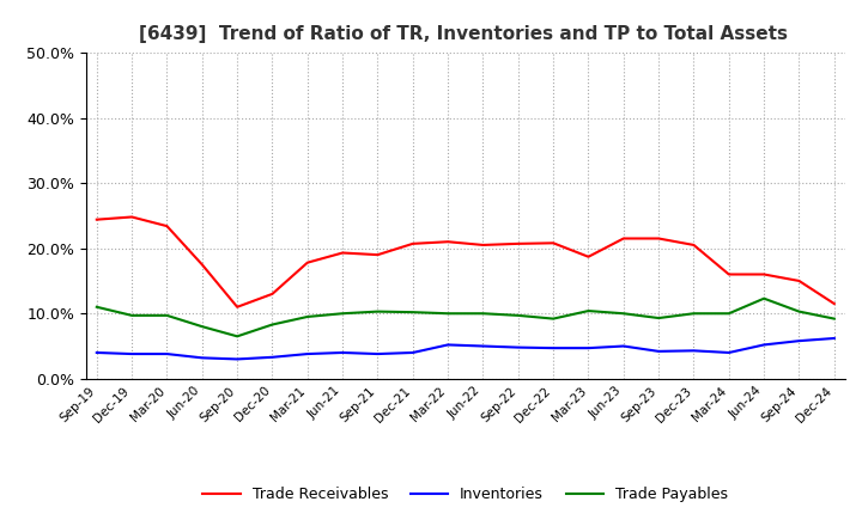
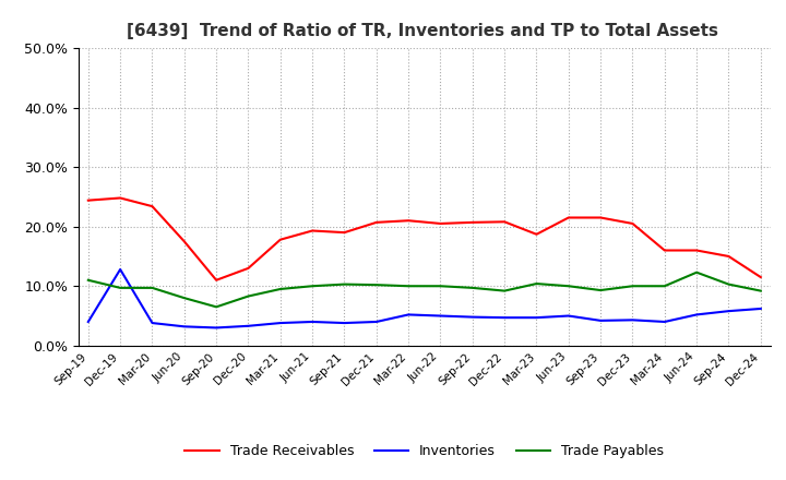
Inventories/Dec-19: 3.8% -> 12.8%
